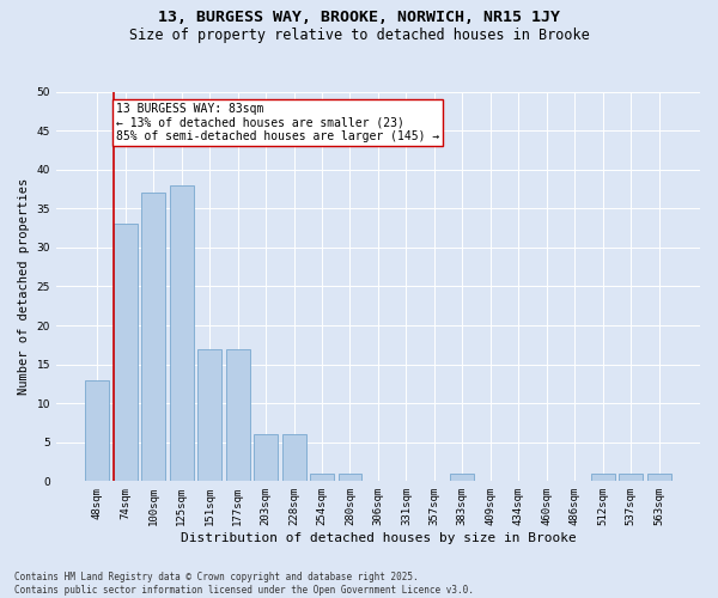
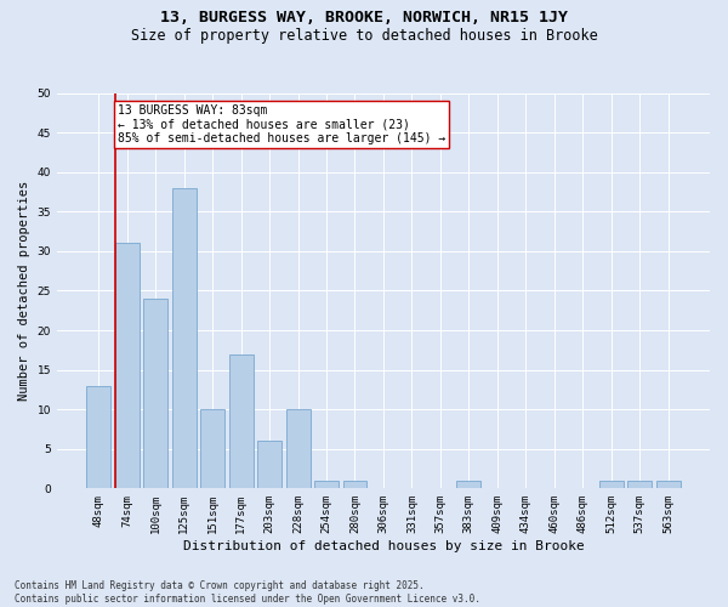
74sqm: 33 -> 31
100sqm: 37 -> 24
151sqm: 17 -> 10
228sqm: 6 -> 10
